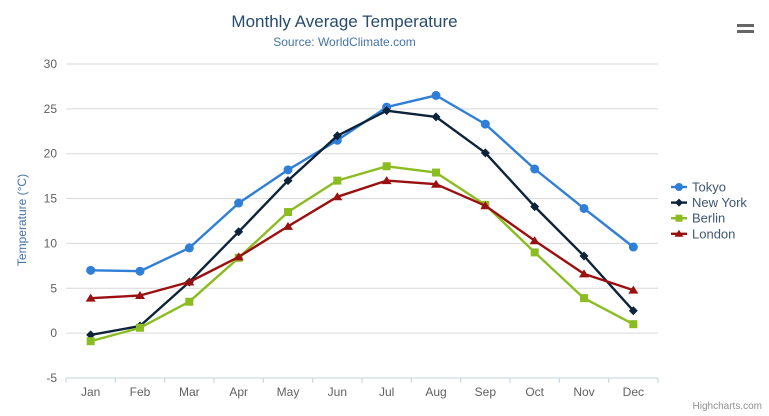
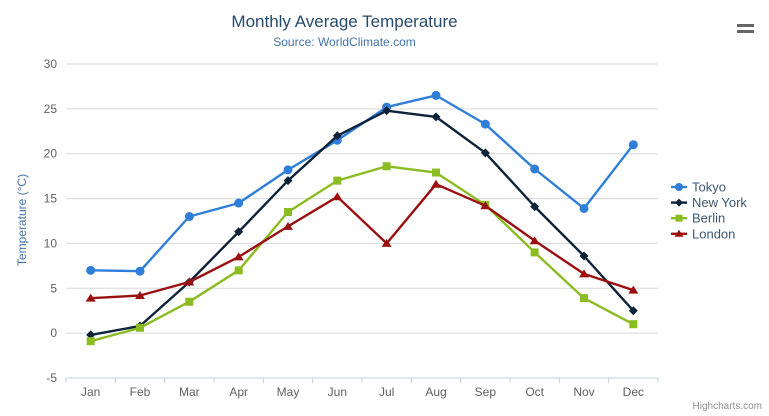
Tokyo/Mar: 10 -> 13
Berlin/Apr: 8 -> 7
London/Jul: 17 -> 10
Tokyo/Dec: 10 -> 21
